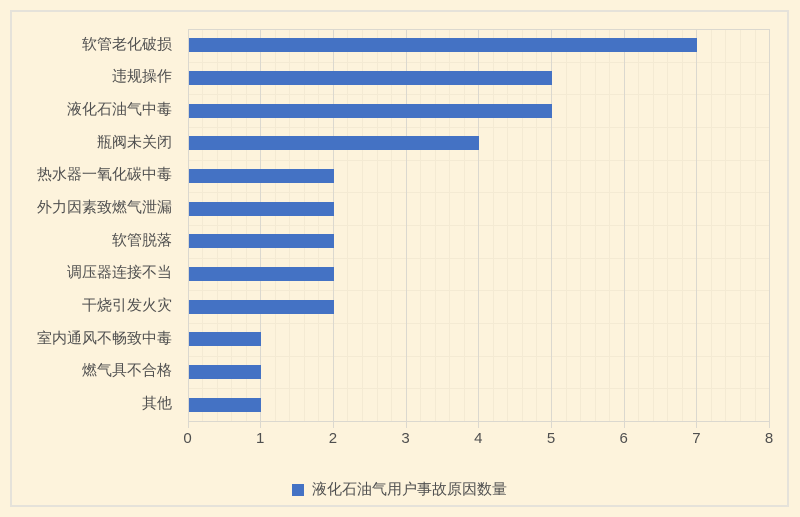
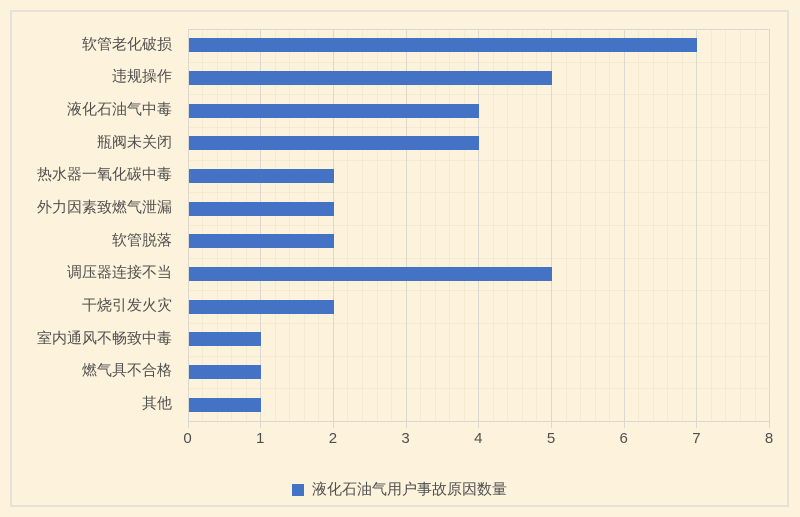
液化石油气中毒: 5 -> 4
调压器连接不当: 2 -> 5
